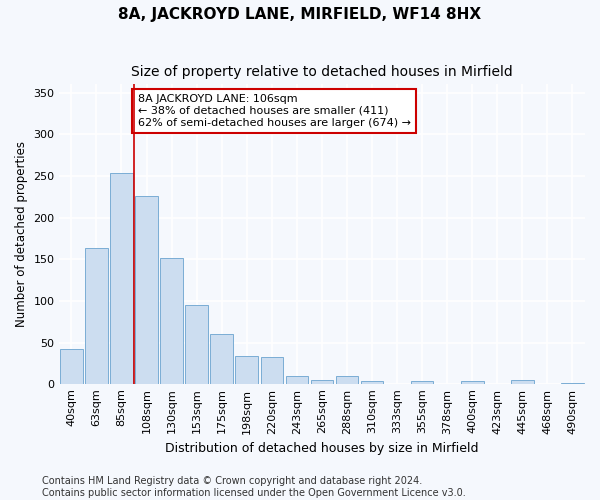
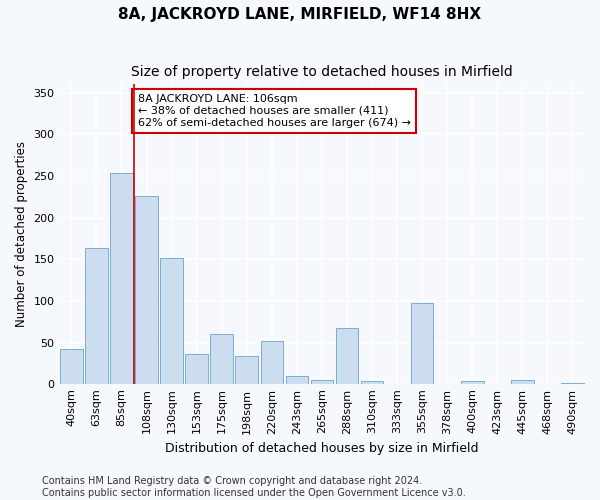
153sqm: 95 -> 36
220sqm: 33 -> 52
288sqm: 10 -> 68
355sqm: 4 -> 98
